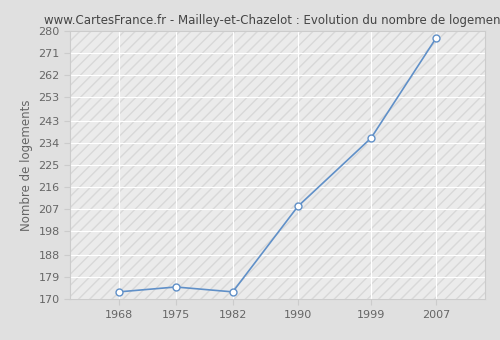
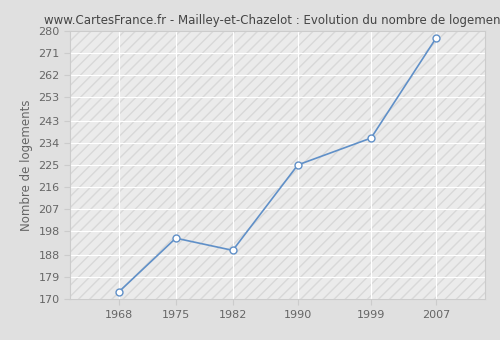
1975: 175 -> 195
1982: 173 -> 190
1990: 208 -> 225
